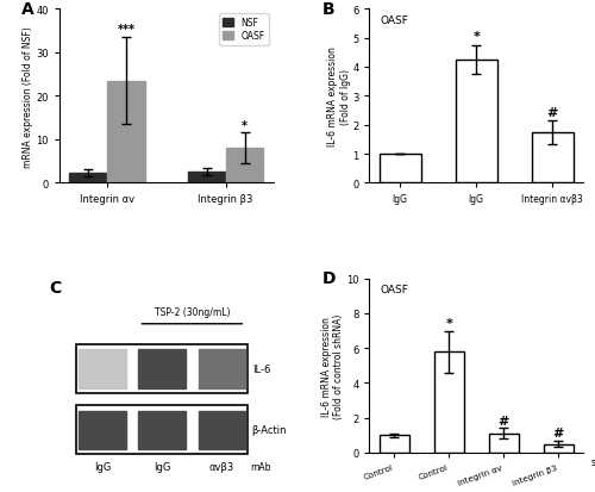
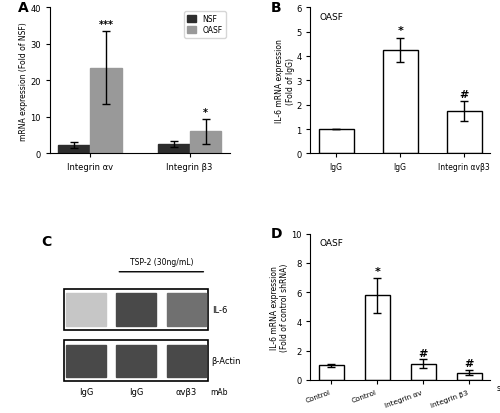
OASF/Integrin β3: 8.0 -> 6.0
